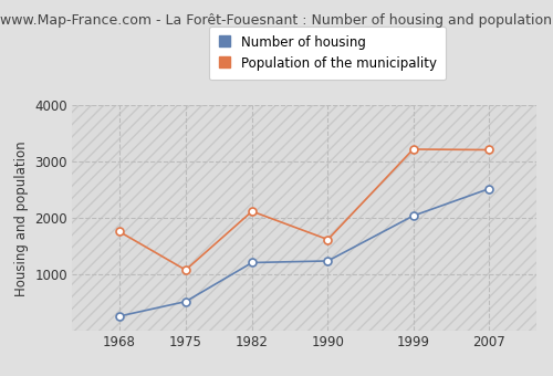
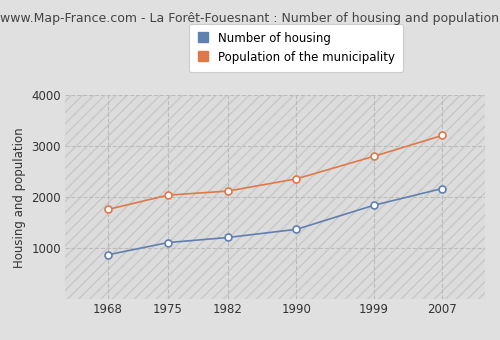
Number of housing/1968: 260 -> 870
Number of housing/1975: 520 -> 1110
Population of the municipality/1975: 1080 -> 2040
Number of housing/1990: 1240 -> 1370
Population of the municipality/1990: 1620 -> 2360
Number of housing/1999: 2040 -> 1840
Population of the municipality/1999: 3220 -> 2800
Number of housing/2007: 2520 -> 2170
